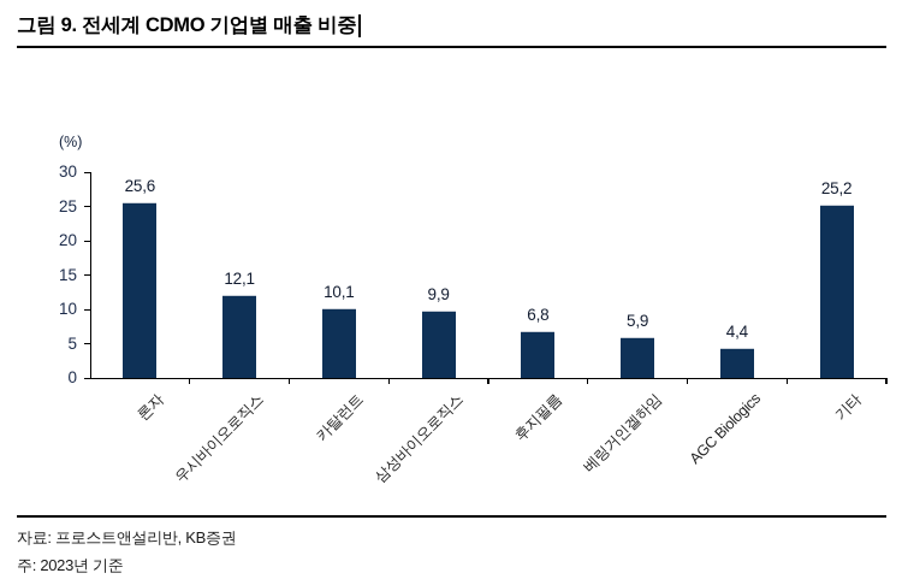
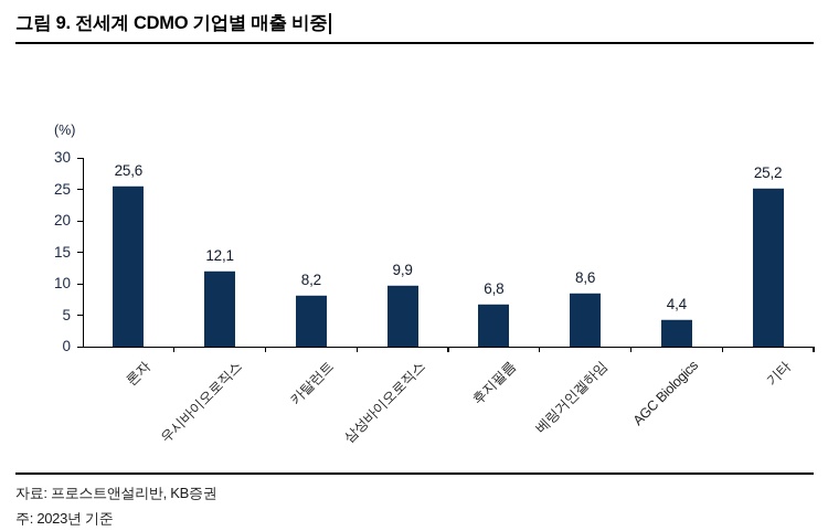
카탈런트: 10,1 -> 8,2
베링거인겔하임: 5,9 -> 8,6
